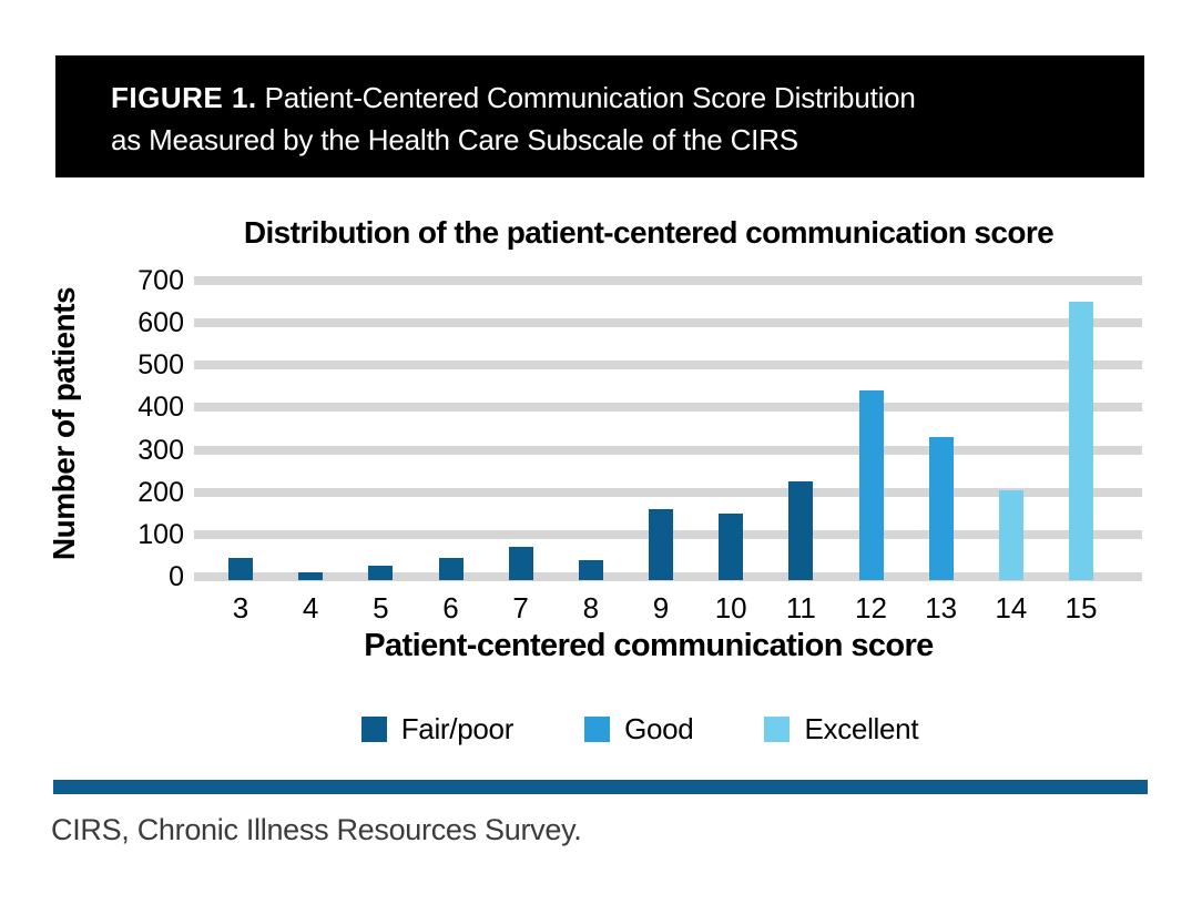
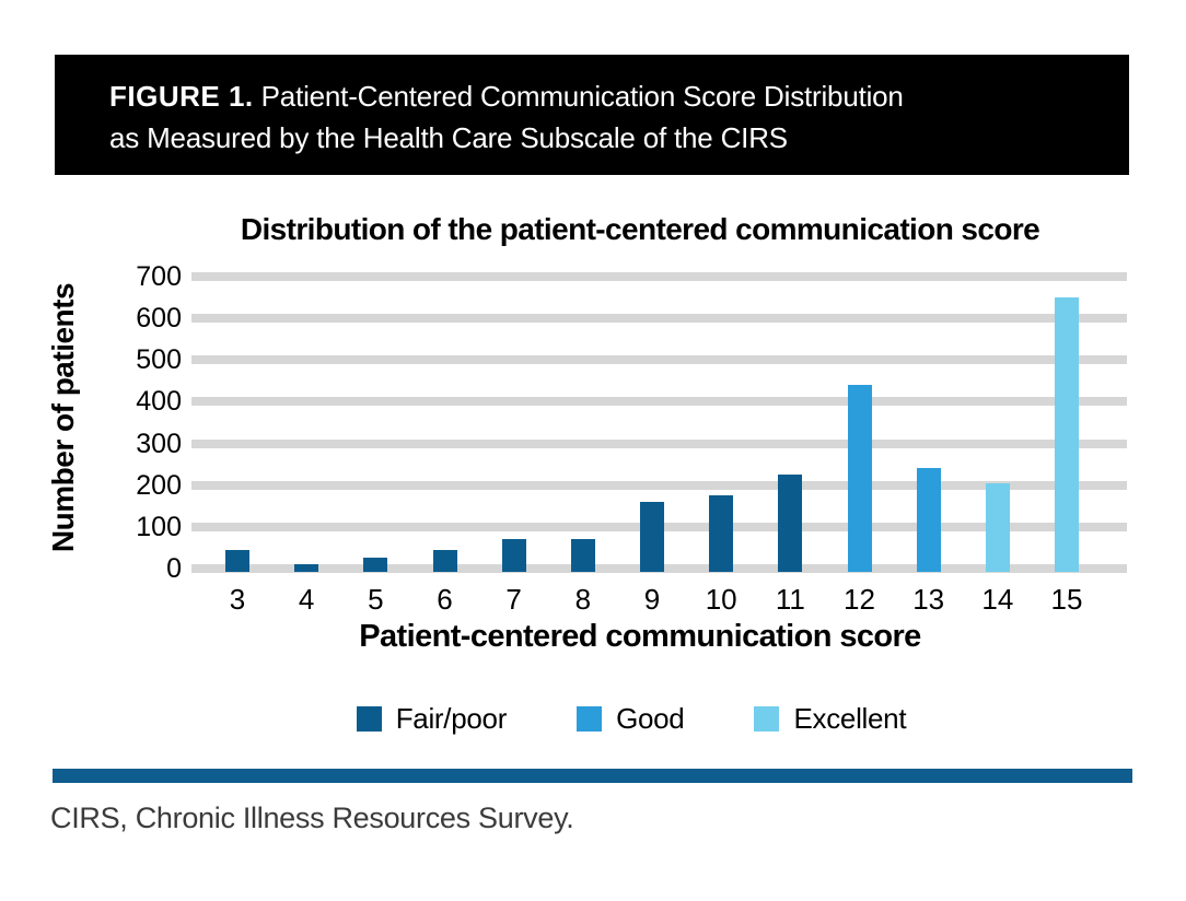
Fair/poor/8: 40 -> 70
Fair/poor/10: 150 -> 180
Good/13: 330 -> 240
